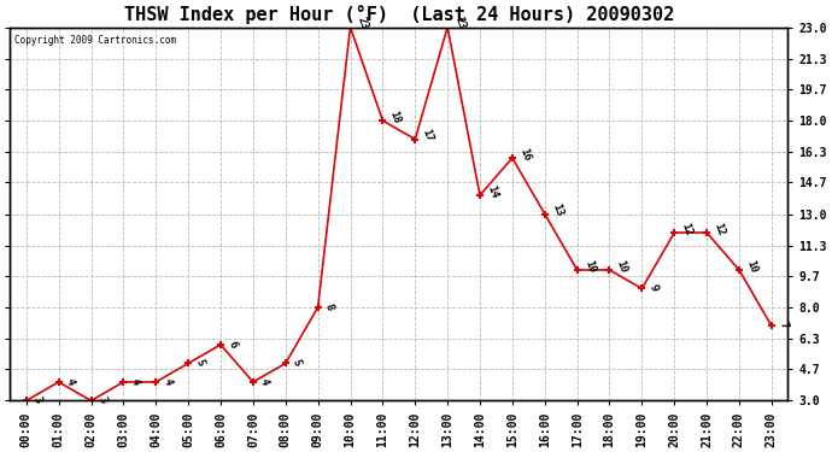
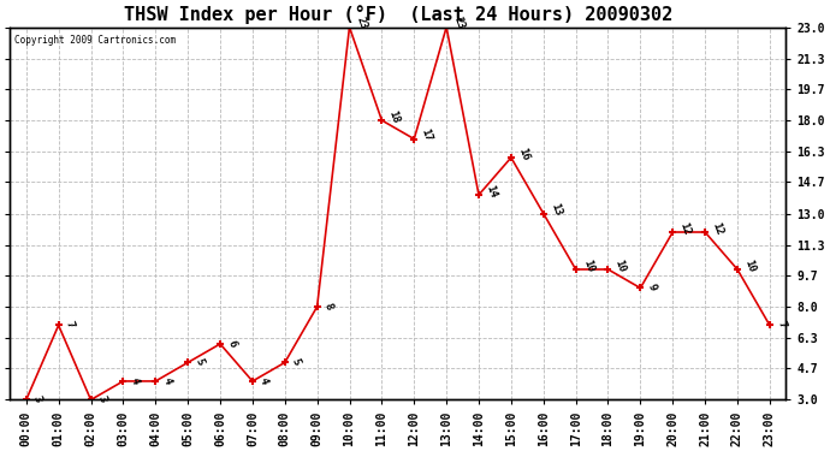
01:00: 4 -> 7
